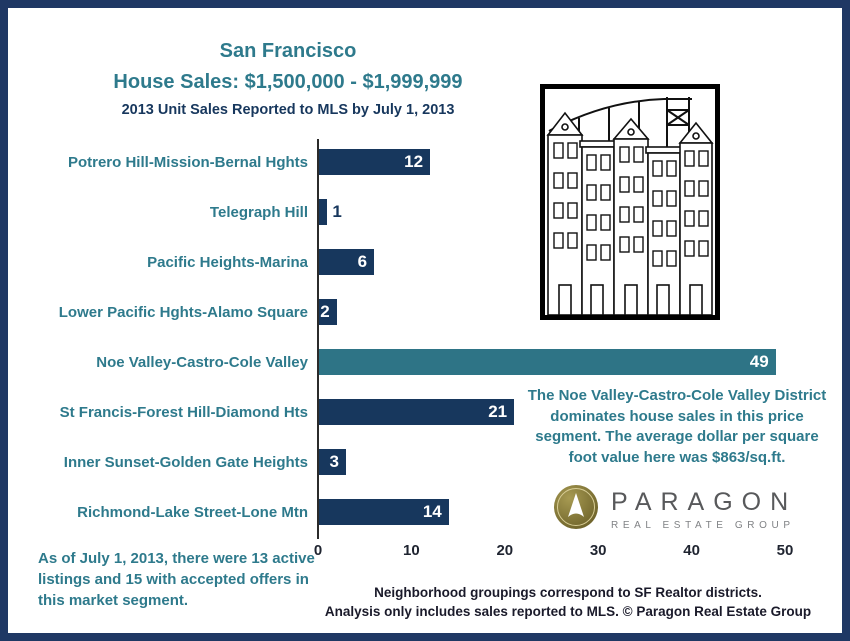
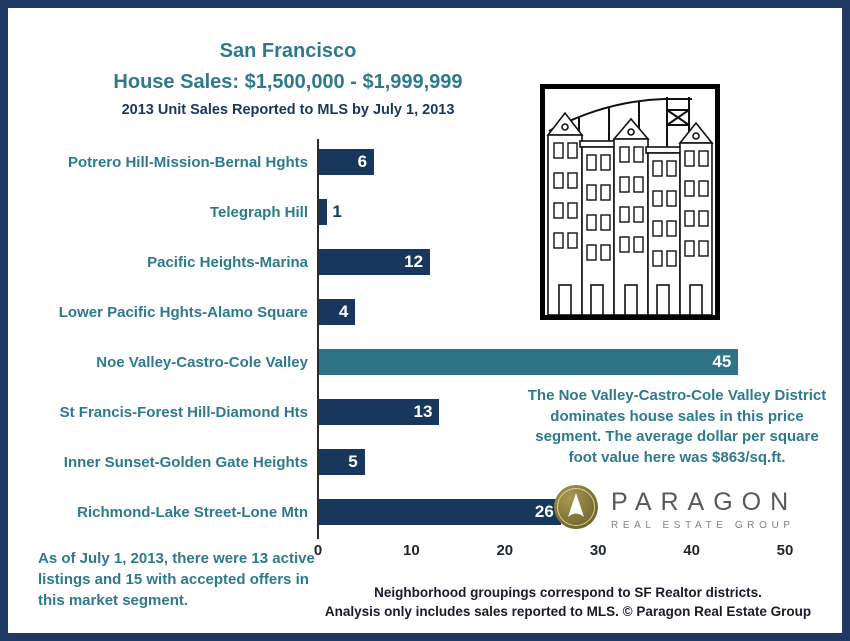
Potrero Hill-Mission-Bernal Hghts: 12 -> 6
Pacific Heights-Marina: 6 -> 12
Lower Pacific Hghts-Alamo Square: 2 -> 4
Noe Valley-Castro-Cole Valley: 49 -> 45
St Francis-Forest Hill-Diamond Hts: 21 -> 13
Inner Sunset-Golden Gate Heights: 3 -> 5
Richmond-Lake Street-Lone Mtn: 14 -> 26
